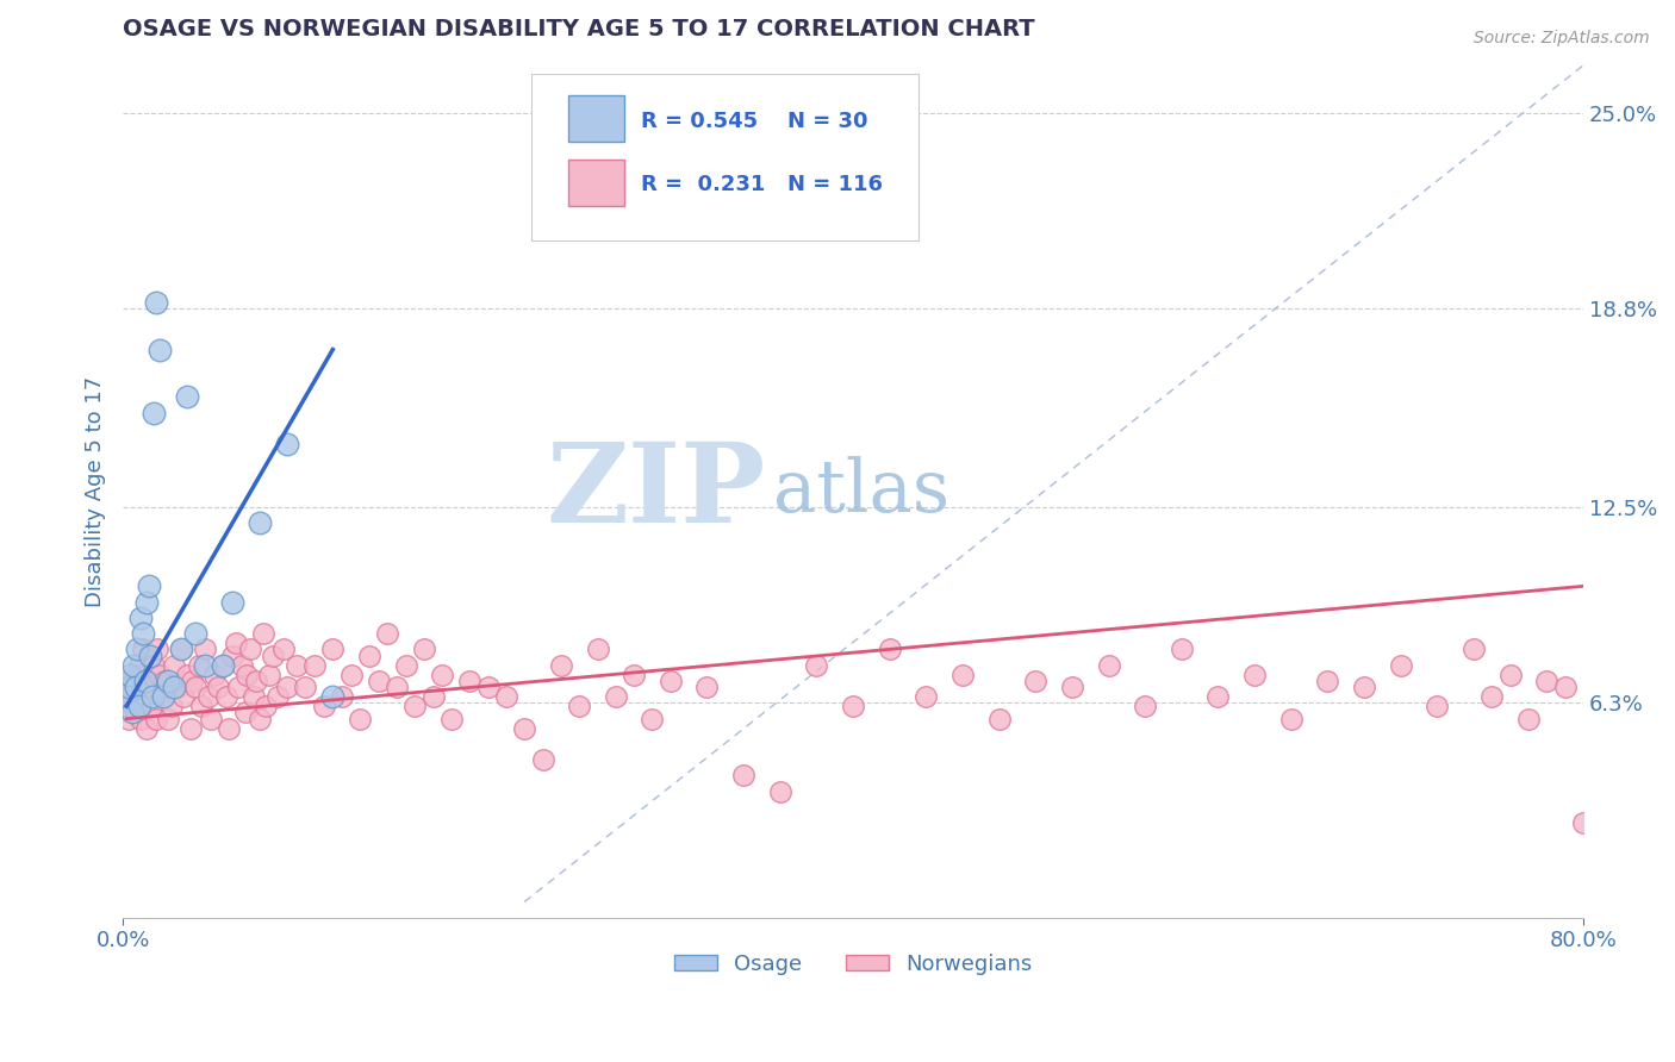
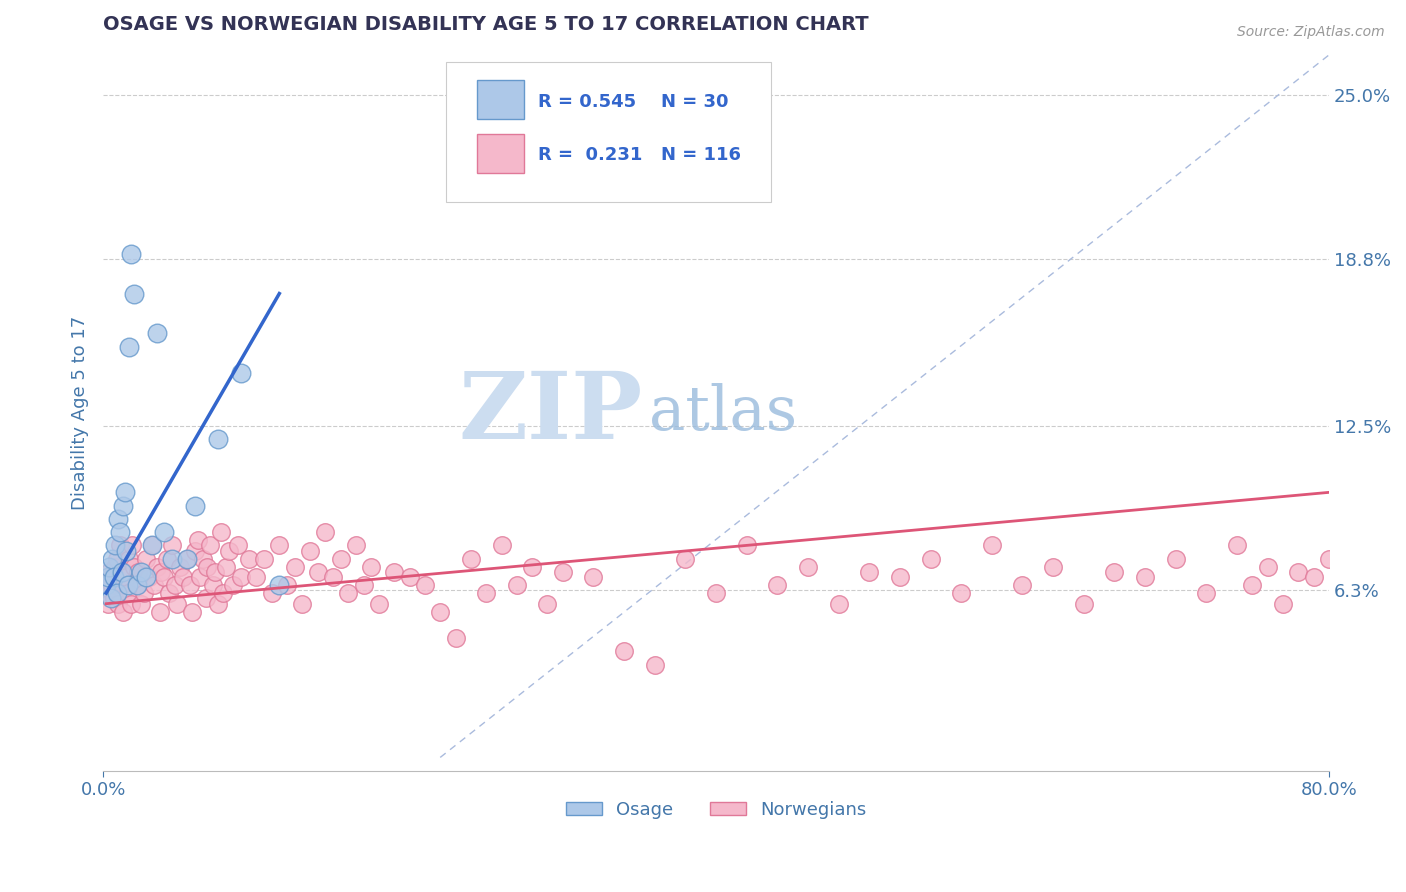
Norwegians/80.0%: 2.5% -> 7.5%
